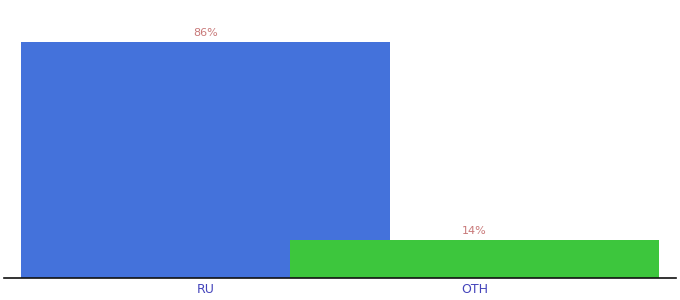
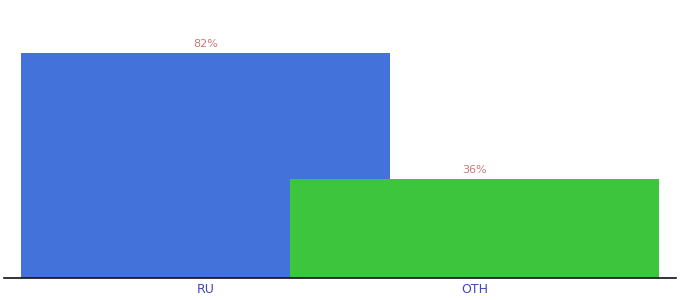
RU: 86% -> 82%
OTH: 14% -> 36%
